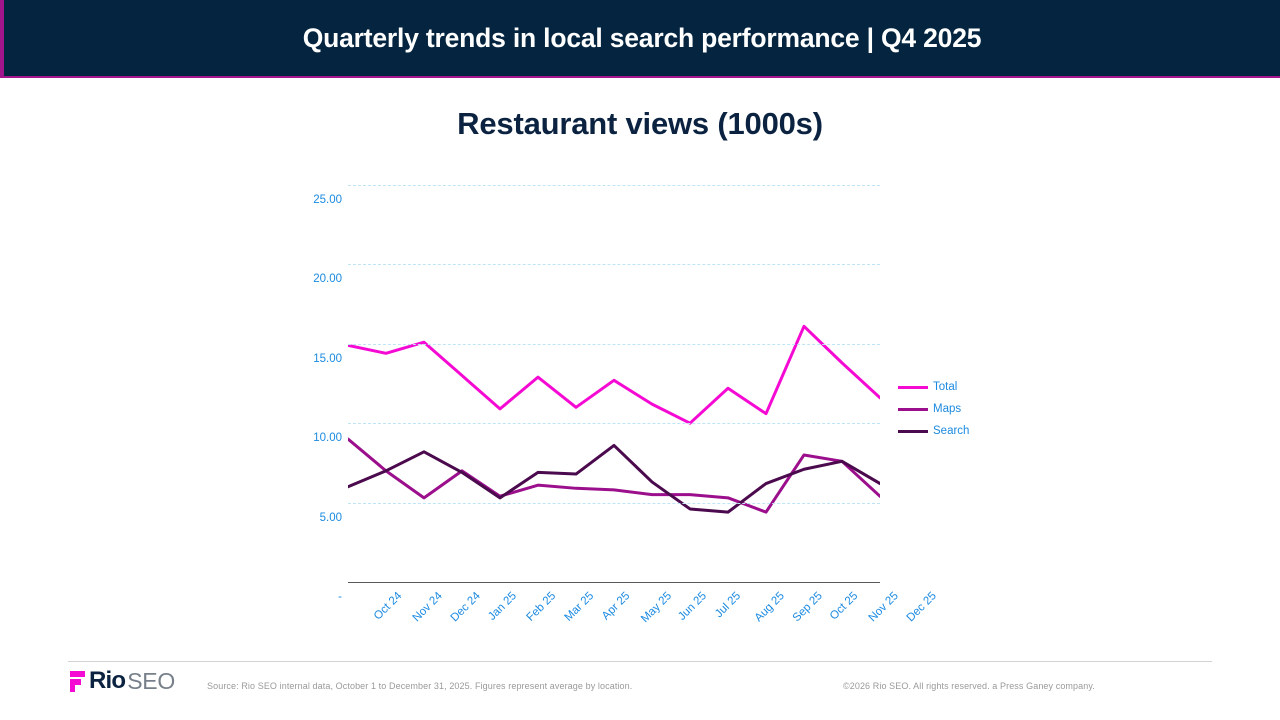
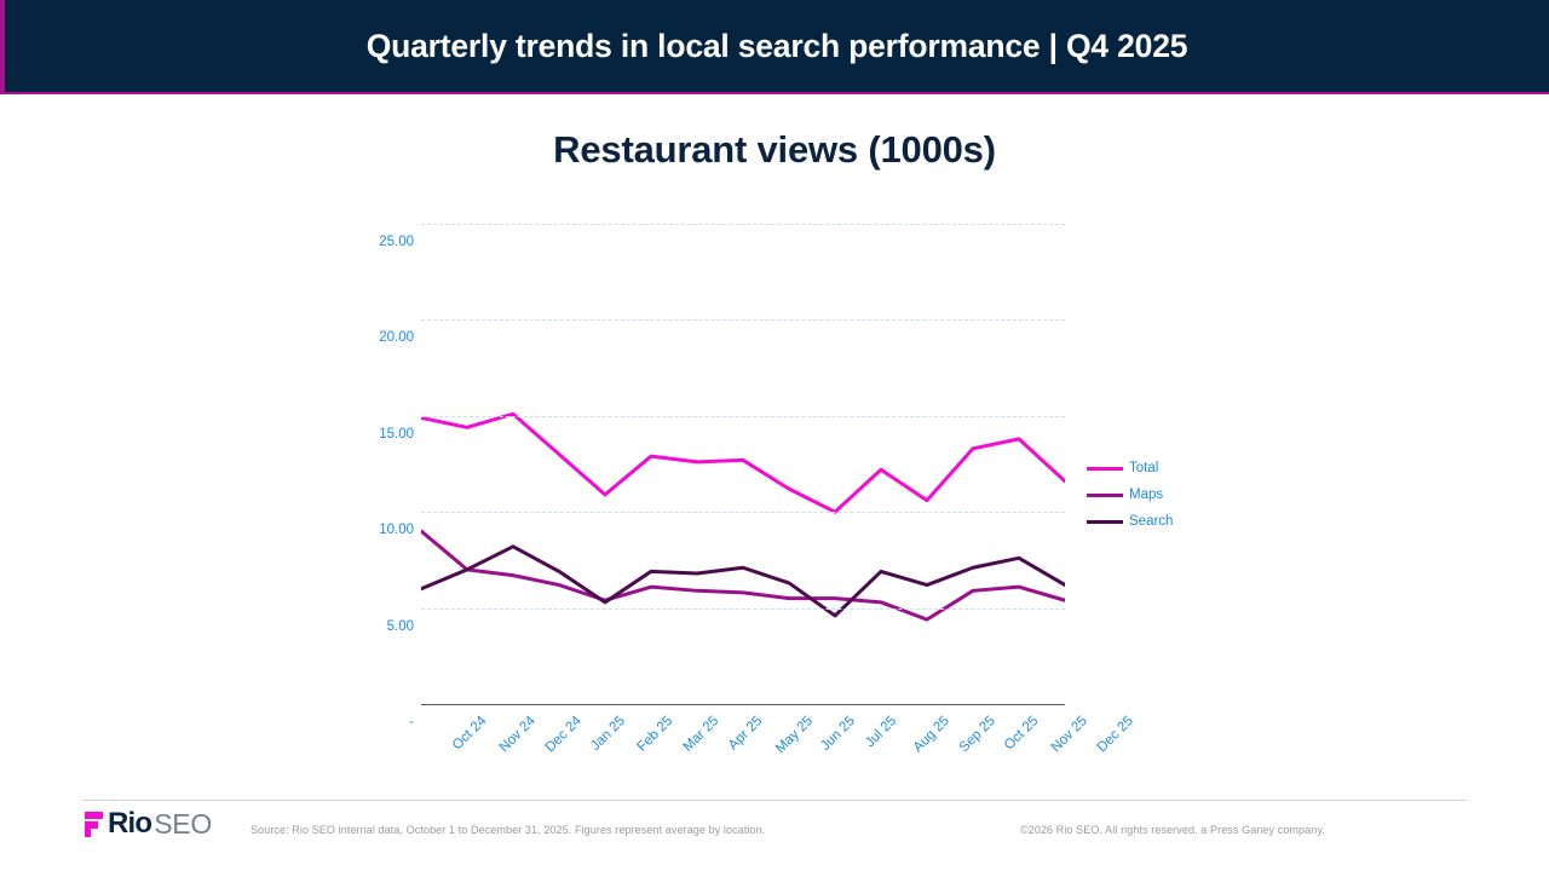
Maps/Dec 24: 5.3 -> 6.7
Maps/Jan 25: 7.0 -> 6.2
Total/Apr 25: 11.0 -> 12.6
Search/May 25: 8.6 -> 7.1
Search/Aug 25: 4.4 -> 6.9
Total/Oct 25: 16.1 -> 13.3
Maps/Oct 25: 8.0 -> 5.9
Maps/Nov 25: 7.6 -> 6.1
